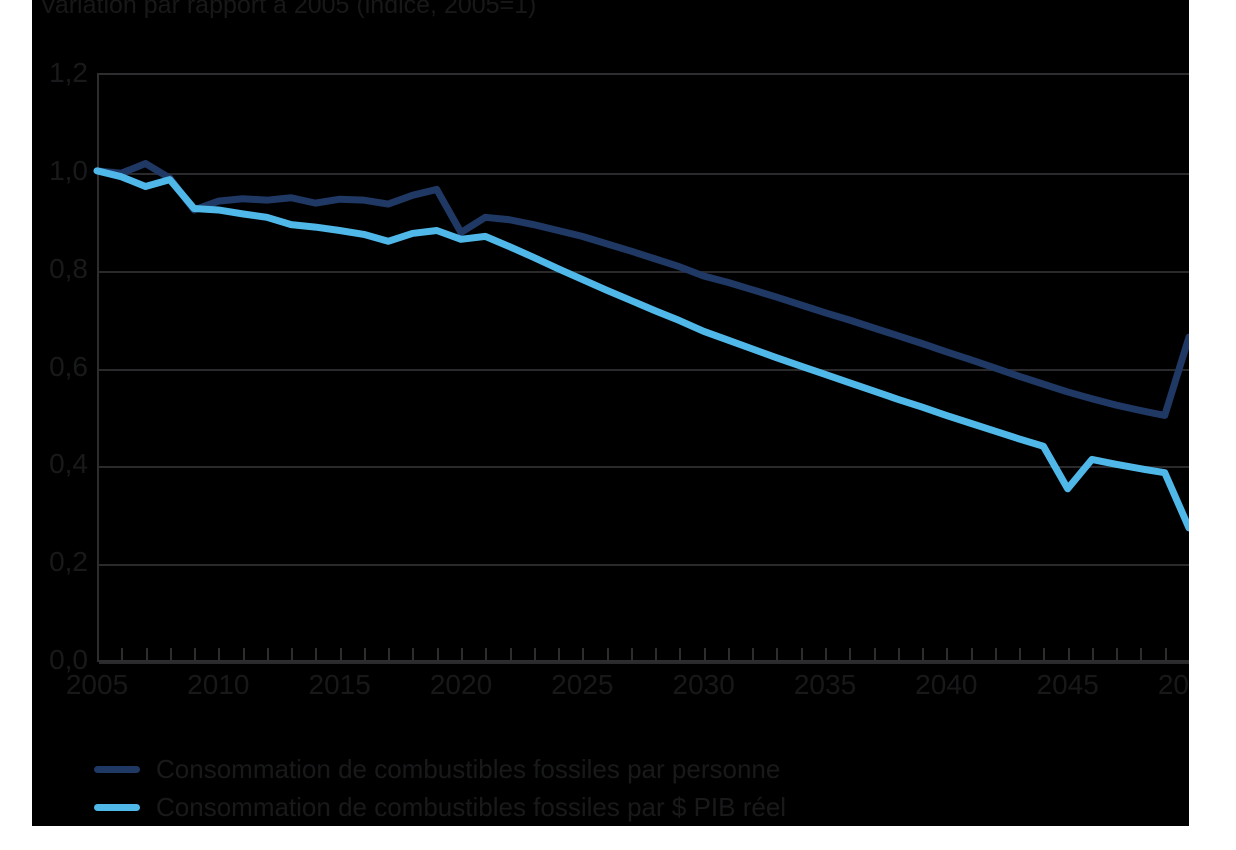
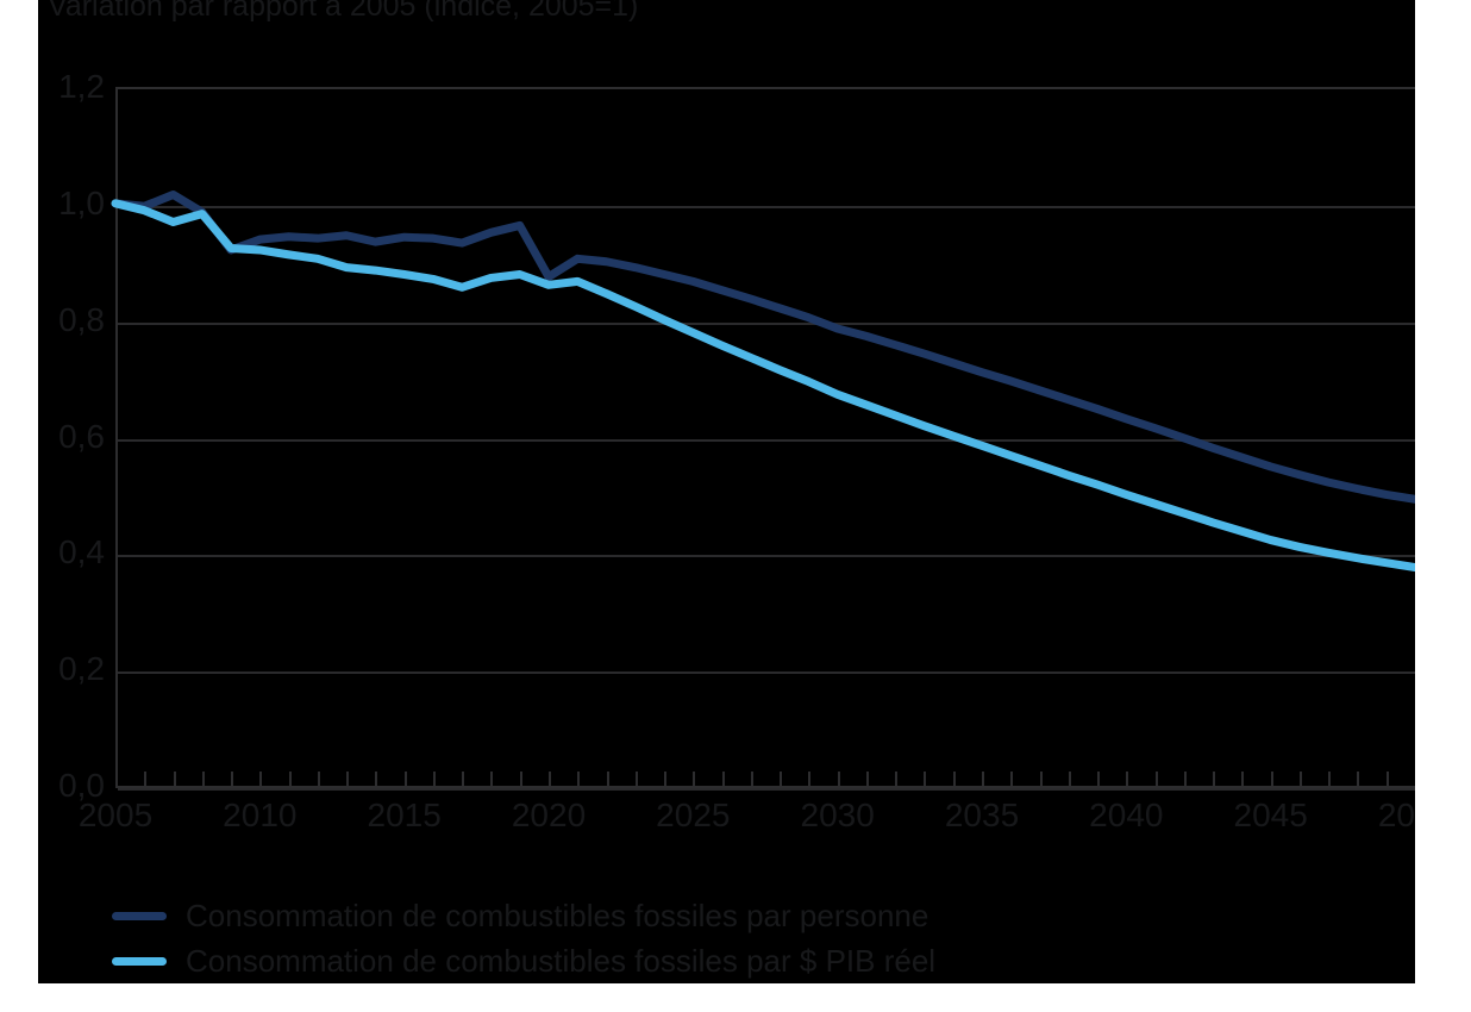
Consommation de combustibles fossiles par $ PIB réel/2045: 0,35 -> 0,42
Consommation de combustibles fossiles par personne/2050: 0,66 -> 0,49
Consommation de combustibles fossiles par $ PIB réel/2050: 0,27 -> 0,38
